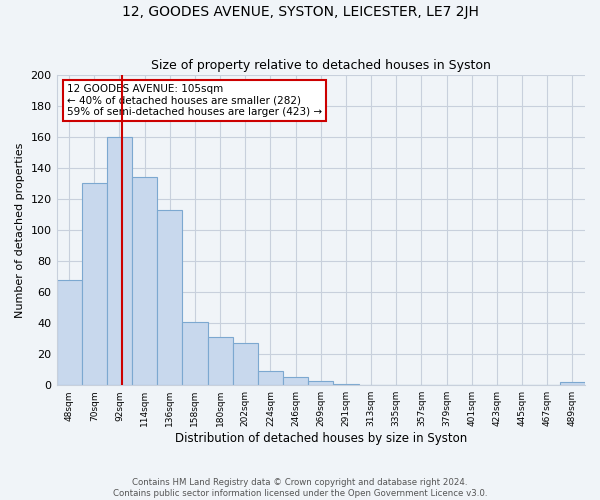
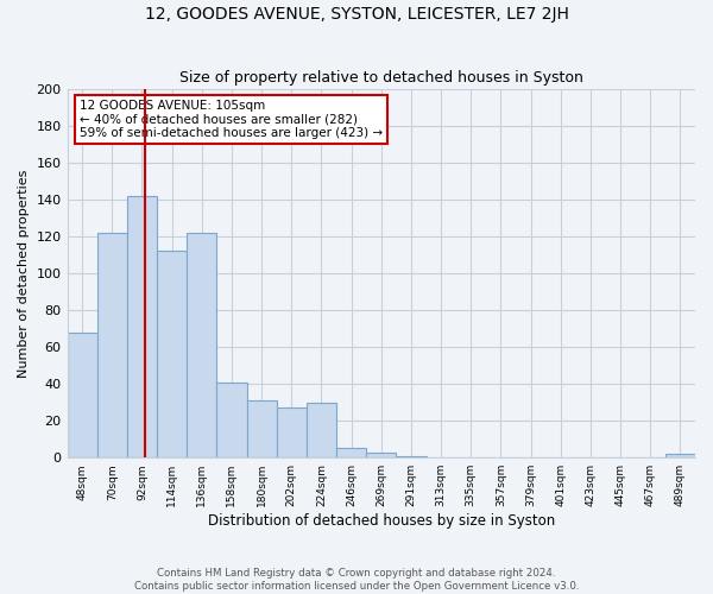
70sqm: 130 -> 122
92sqm: 160 -> 142
114sqm: 134 -> 112
136sqm: 113 -> 122
224sqm: 9 -> 30
